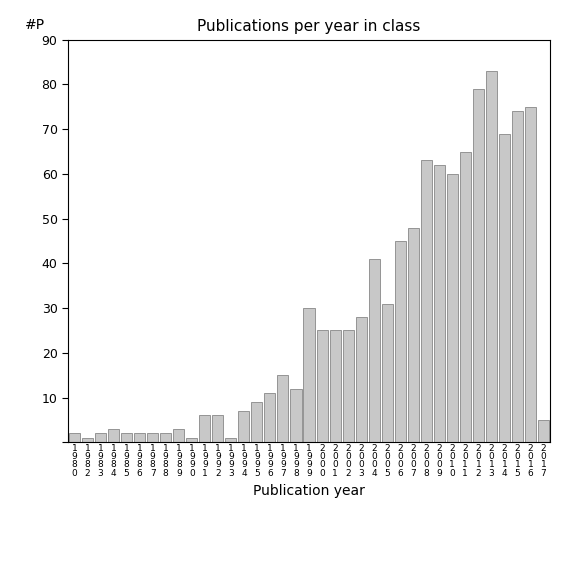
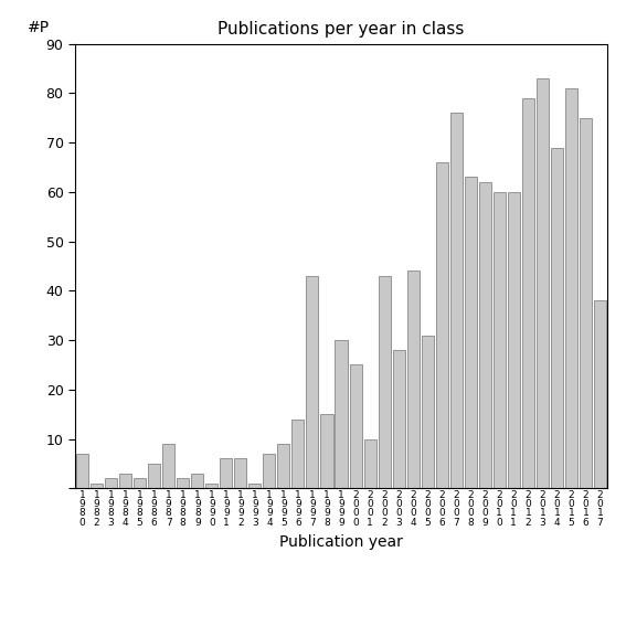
1 9 8 0: 2 -> 7
1 9 8 6: 2 -> 5
1 9 8 7: 2 -> 9
1 9 9 6: 11 -> 14
1 9 9 7: 15 -> 43
1 9 9 8: 12 -> 15
2 0 0 1: 25 -> 10
2 0 0 2: 25 -> 43
2 0 0 4: 41 -> 44
2 0 0 6: 45 -> 66
2 0 0 7: 48 -> 76
2 0 1 1: 65 -> 60
2 0 1 5: 74 -> 81
2 0 1 7: 5 -> 38
